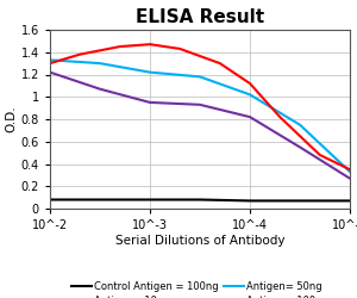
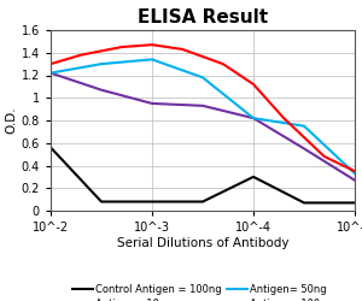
Control Antigen = 100ng/10^-2: 0.08 -> 0.56
Antigen= 50ng/10^-2: 1.33 -> 1.22
Antigen= 50ng/10^-3: 1.22 -> 1.34
Control Antigen = 100ng/10^-4: 0.07 -> 0.30
Antigen= 50ng/10^-4: 1.02 -> 0.82
